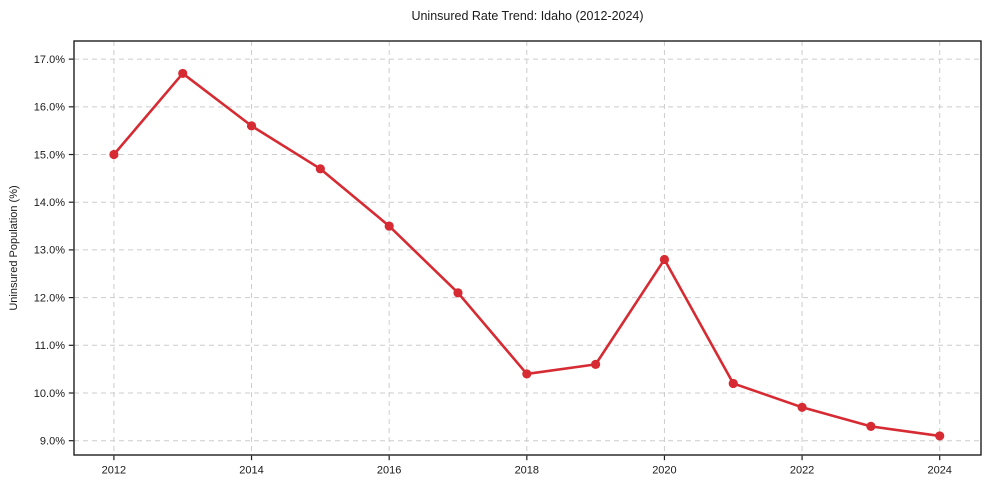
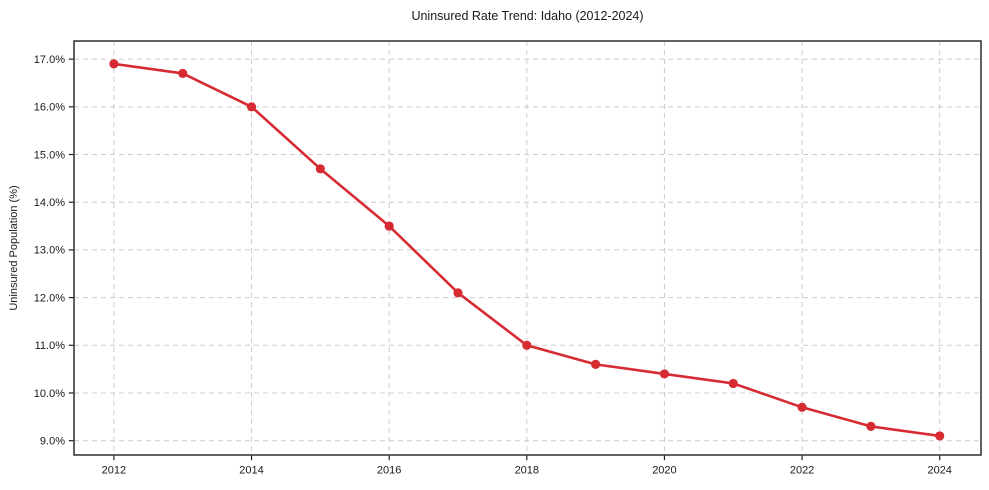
2012: 15.0% -> 16.9%
2014: 15.6% -> 16.0%
2018: 10.4% -> 11.0%
2020: 12.8% -> 10.4%
